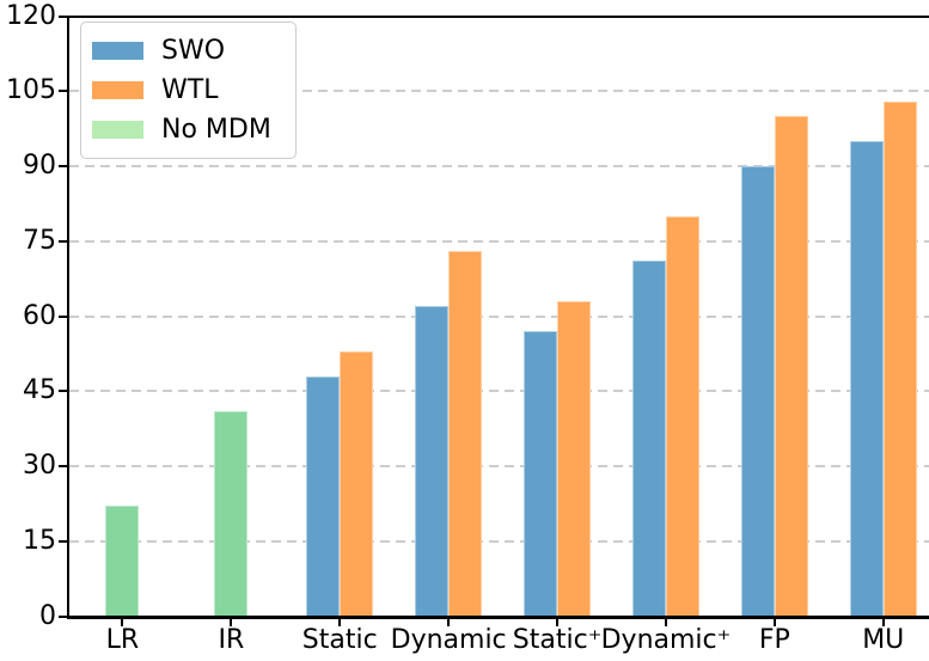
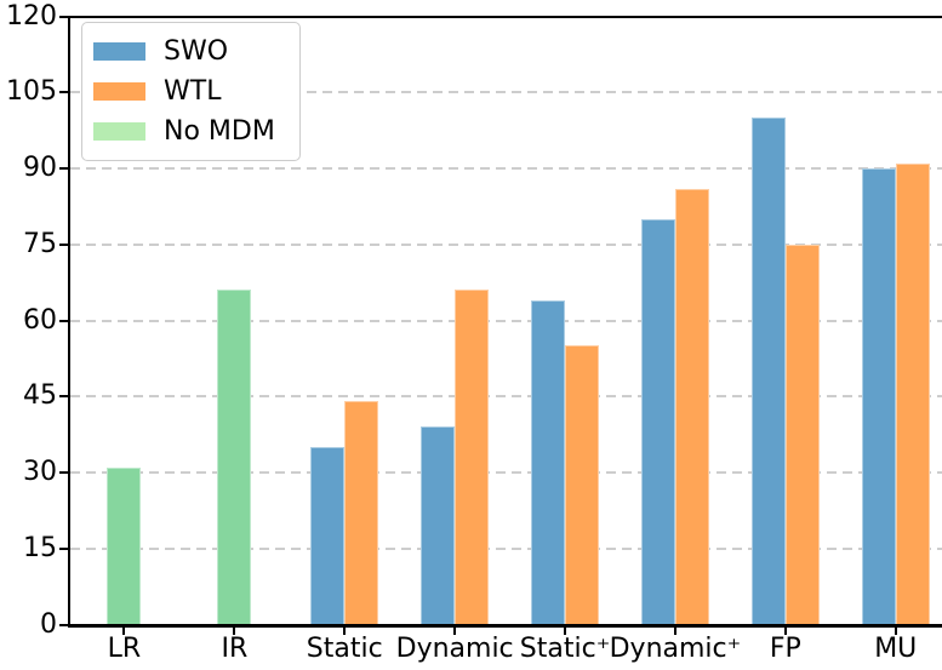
No MDM/LR: 22 -> 31
No MDM/IR: 41 -> 66
SWO/Static: 48 -> 35
WTL/Static: 53 -> 44
SWO/Dynamic: 62 -> 39
WTL/Dynamic: 73 -> 66
SWO/Static⁺: 57 -> 64
WTL/Static⁺: 63 -> 55
SWO/Dynamic⁺: 71 -> 80
WTL/Dynamic⁺: 80 -> 86
SWO/FP: 90 -> 100
WTL/FP: 100 -> 75
SWO/MU: 95 -> 90
WTL/MU: 103 -> 91
